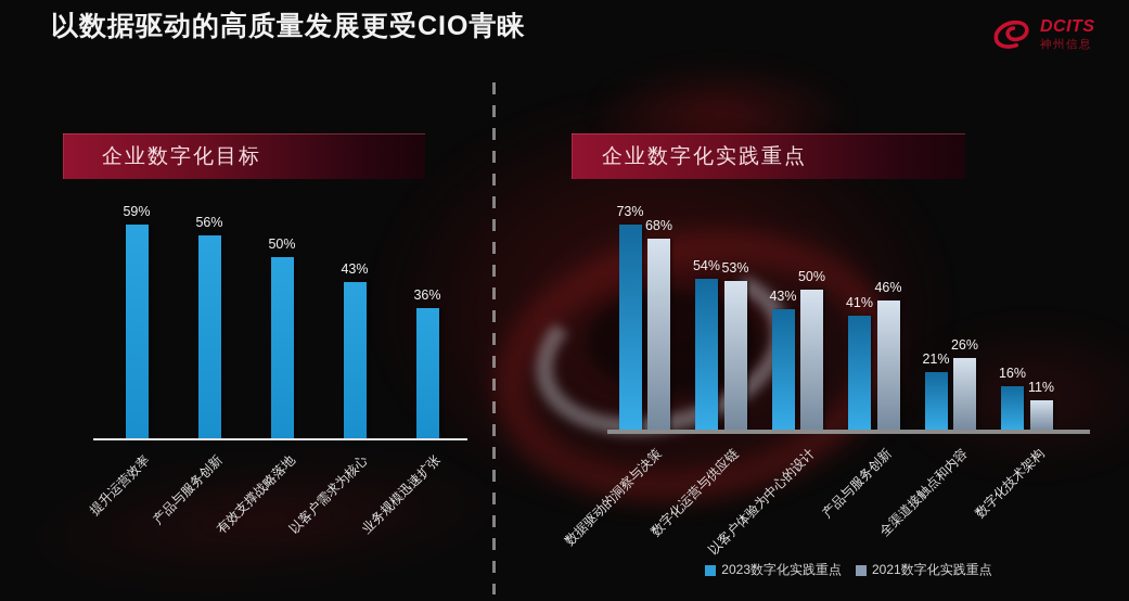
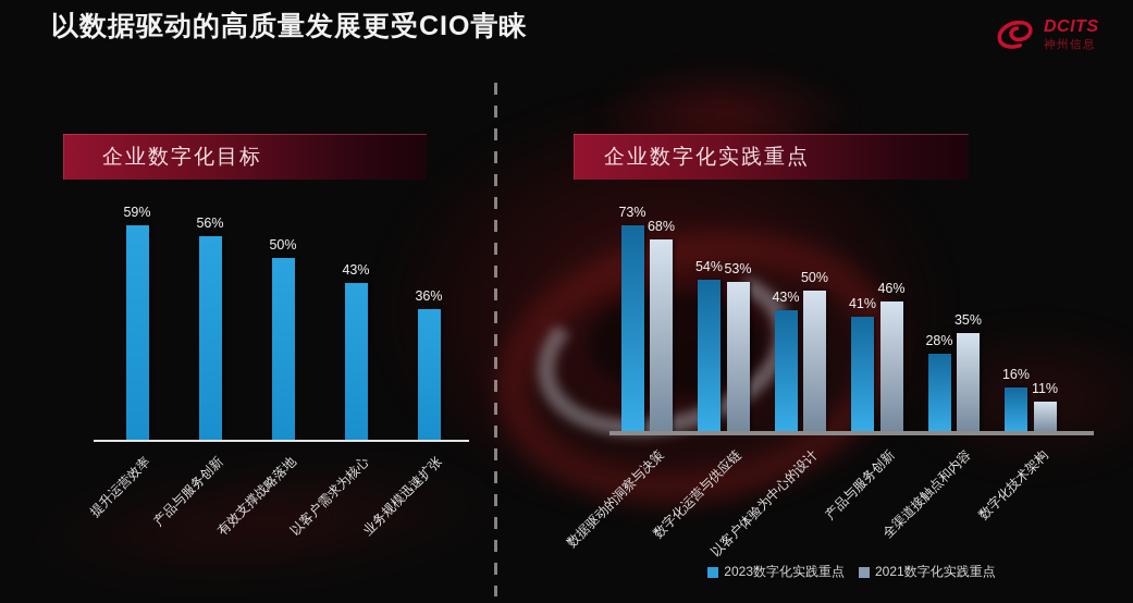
企业数字化实践重点/2023数字化实践重点/全渠道接触点和内容: 21% -> 28%
企业数字化实践重点/2021数字化实践重点/全渠道接触点和内容: 26% -> 35%
